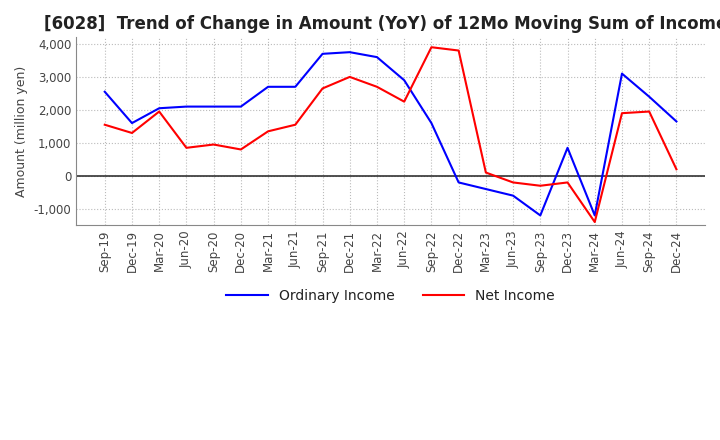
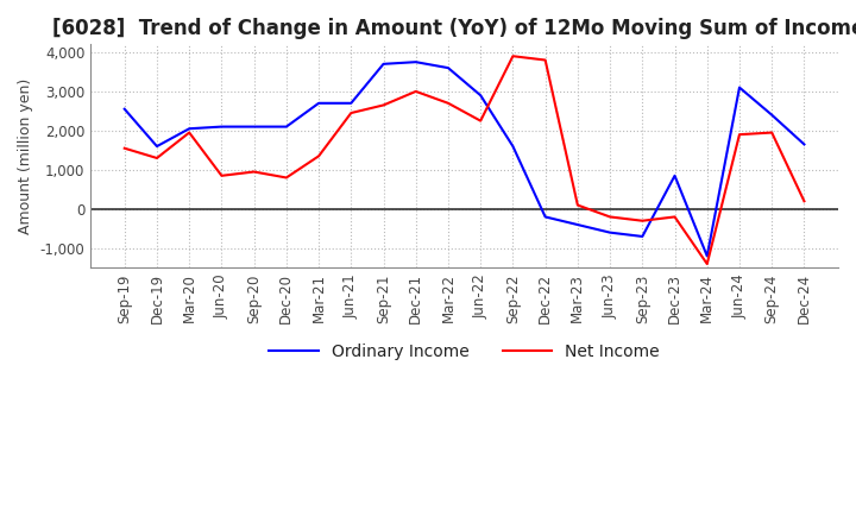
Net Income/Jun-21: 1,550 -> 2,450
Ordinary Income/Sep-23: -1,200 -> -700
